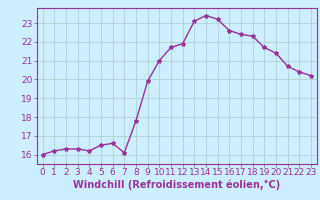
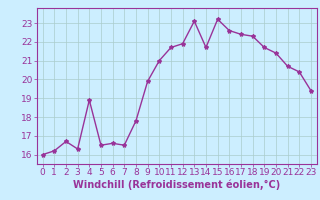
2: 16.3 -> 16.7
4: 16.2 -> 18.9
7: 16.1 -> 16.5
14: 23.4 -> 21.7
23: 20.2 -> 19.4
